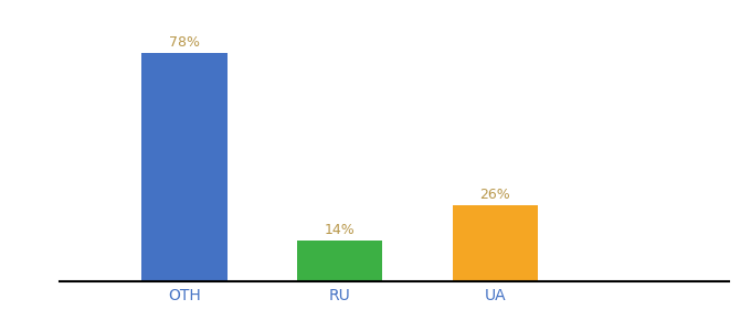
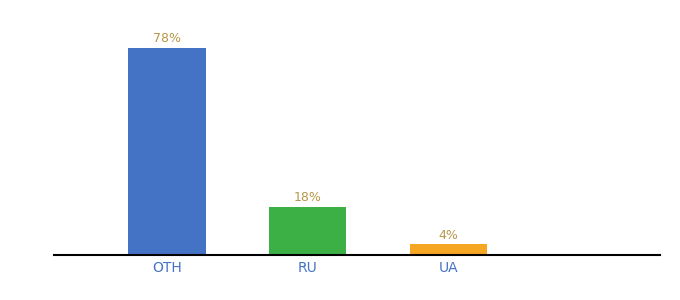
RU: 14% -> 18%
UA: 26% -> 4%
